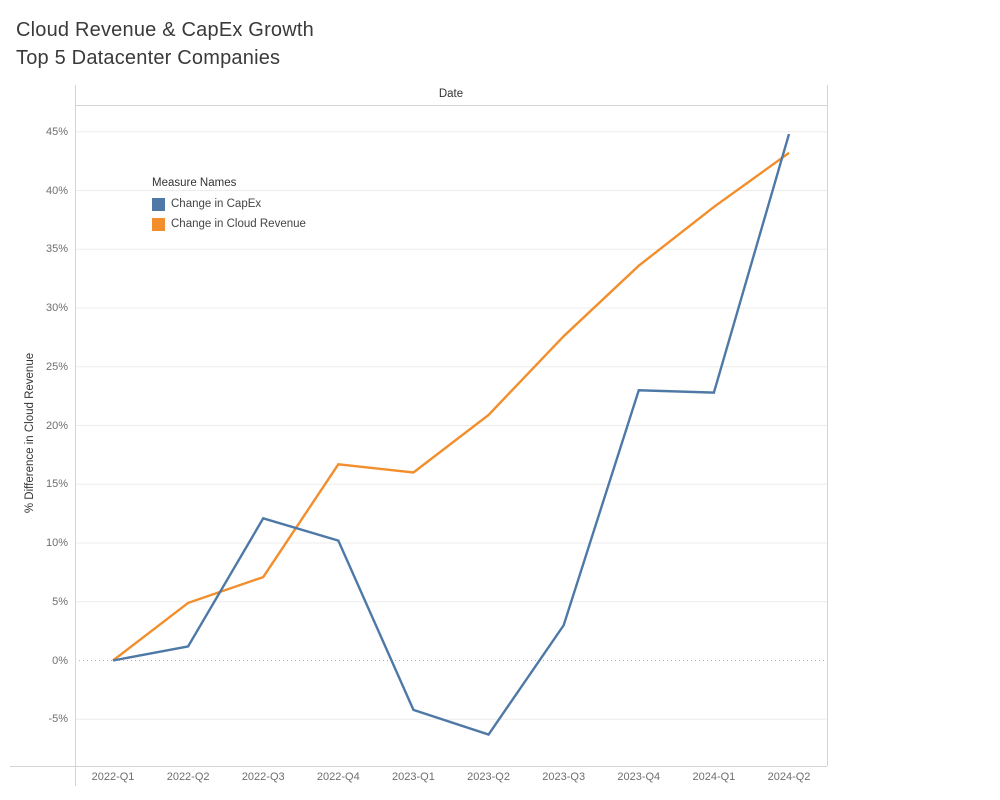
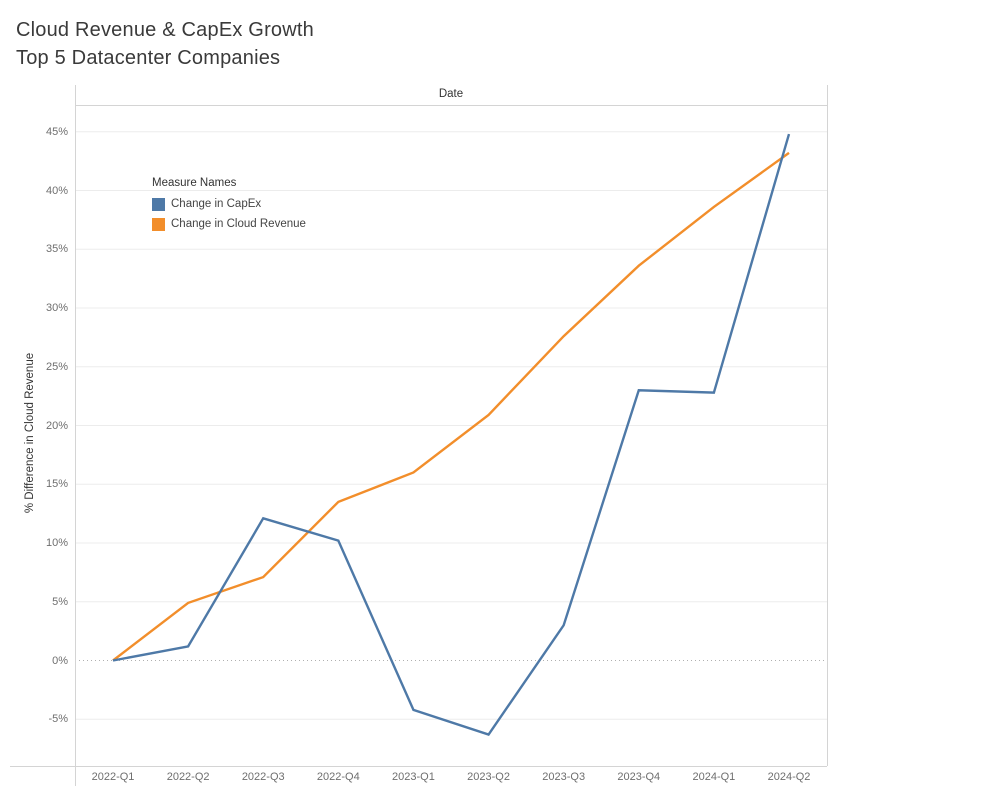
Change in Cloud Revenue/2022-Q4: 16.7% -> 13.5%
